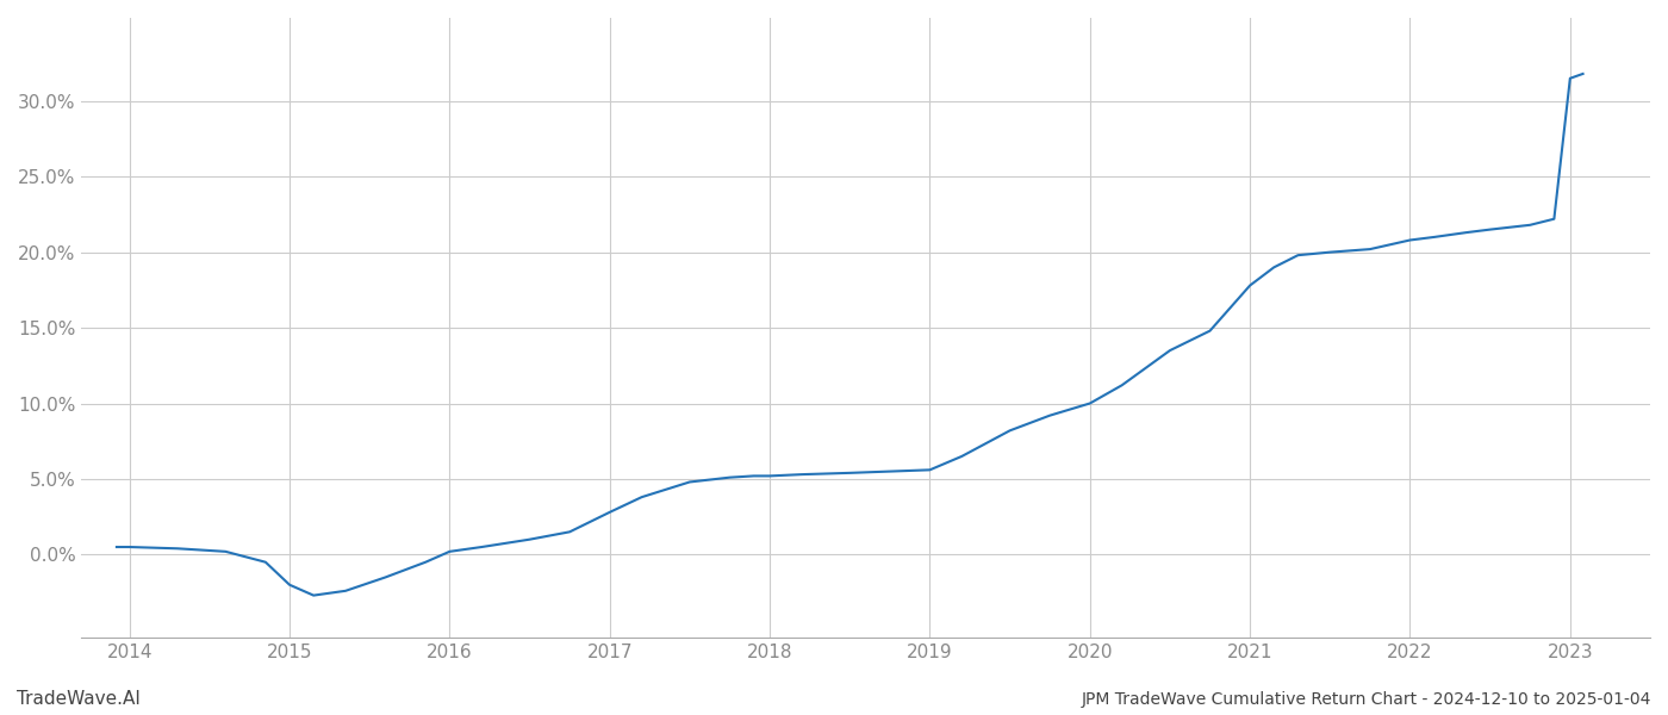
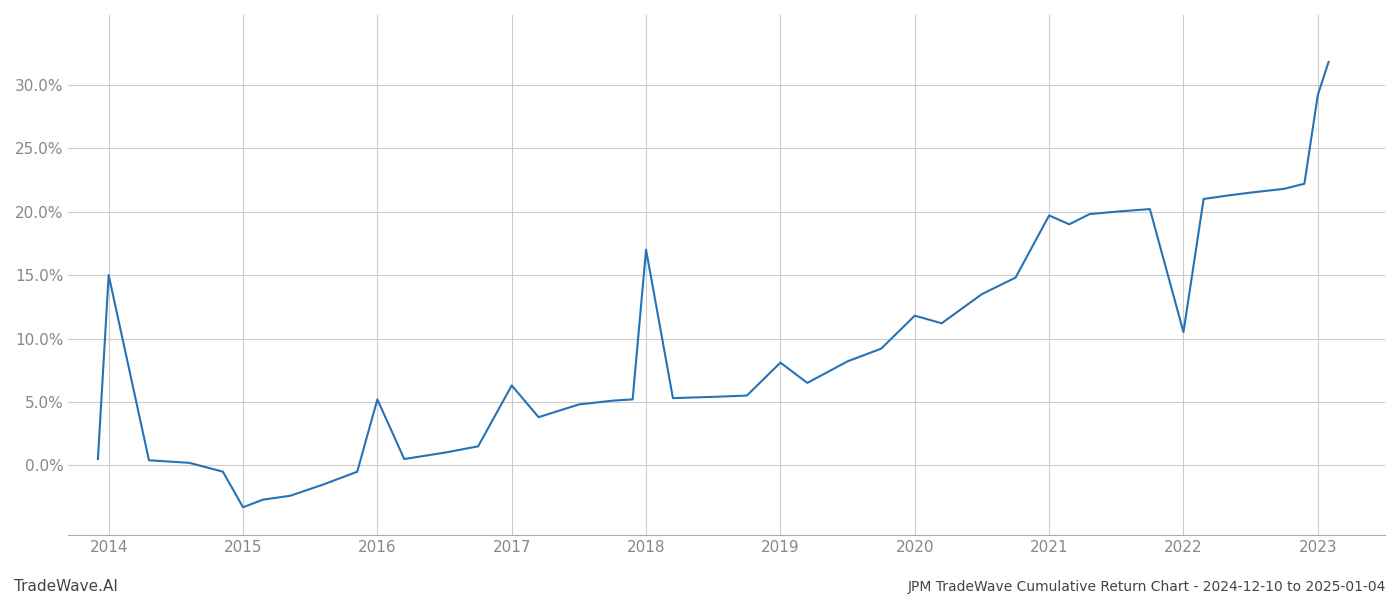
2014: 0.5% -> 15.0%
2015: -2.0% -> -3.3%
2016: 0.2% -> 5.2%
2017: 2.8% -> 6.3%
2018: 5.2% -> 17.0%
2019: 5.6% -> 8.1%
2020: 10.0% -> 11.8%
2021: 17.8% -> 19.7%
2022: 20.8% -> 10.5%
2023: 31.5% -> 29.2%
